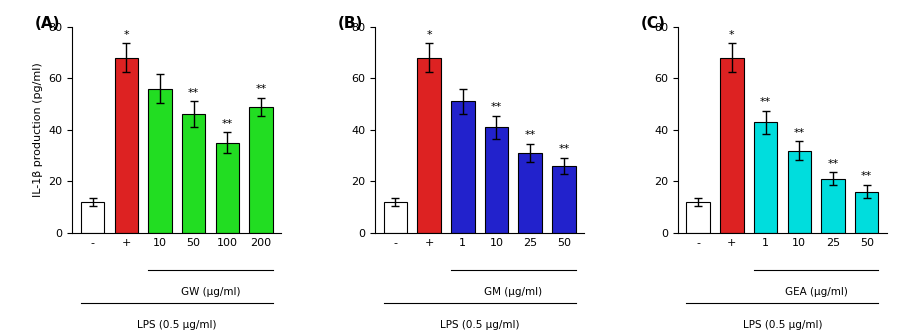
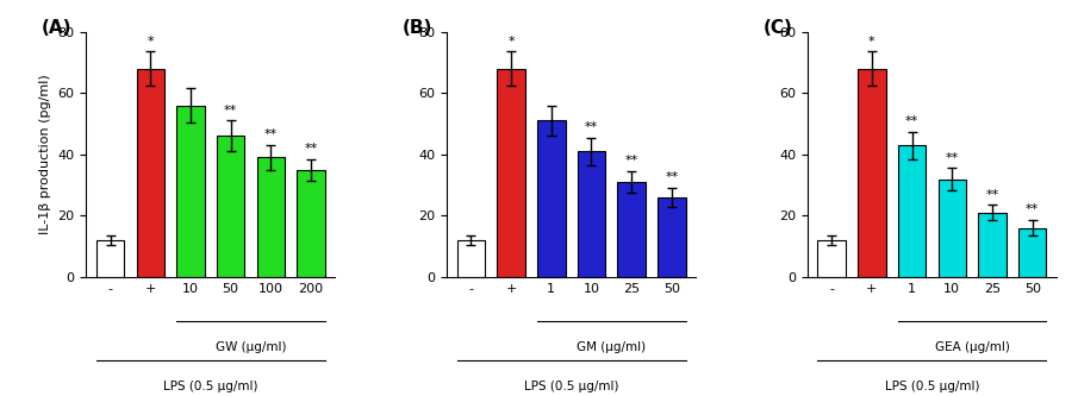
100: 35 -> 39
200: 49 -> 35
